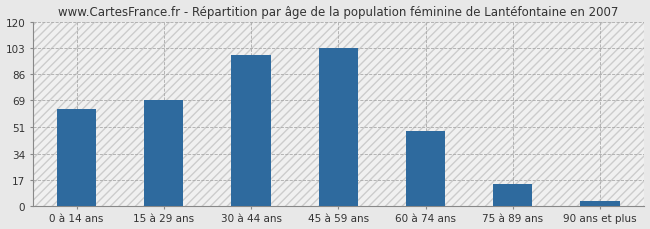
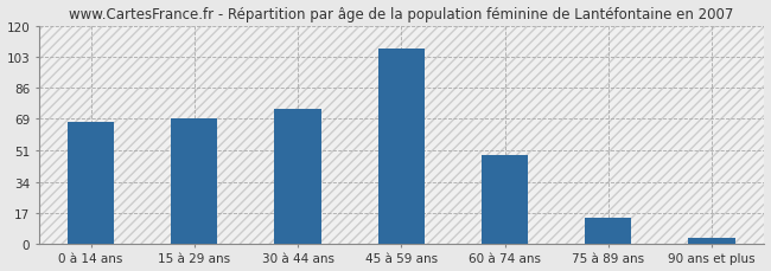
0 à 14 ans: 63 -> 67
30 à 44 ans: 98 -> 74
45 à 59 ans: 103 -> 107
